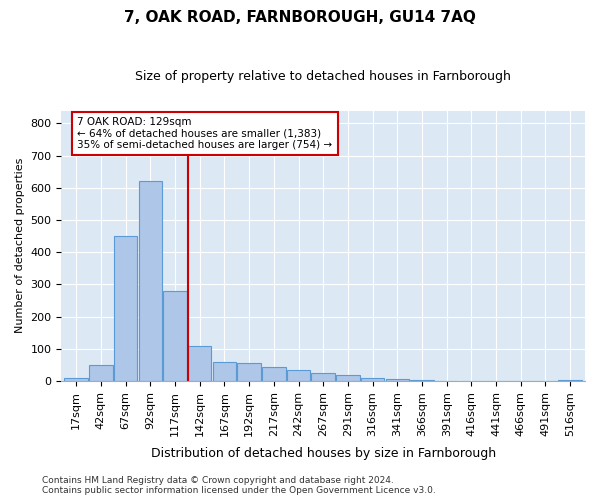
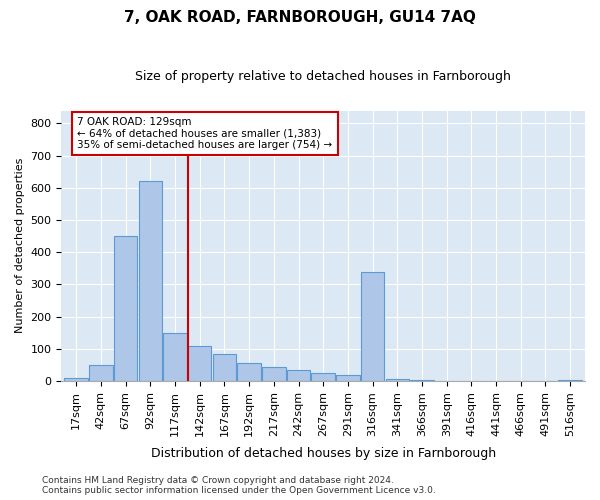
117sqm: 280 -> 150
167sqm: 60 -> 85
316sqm: 8 -> 340
